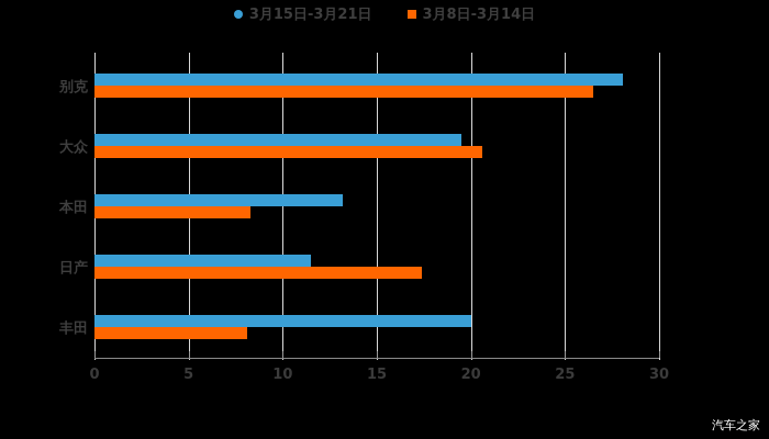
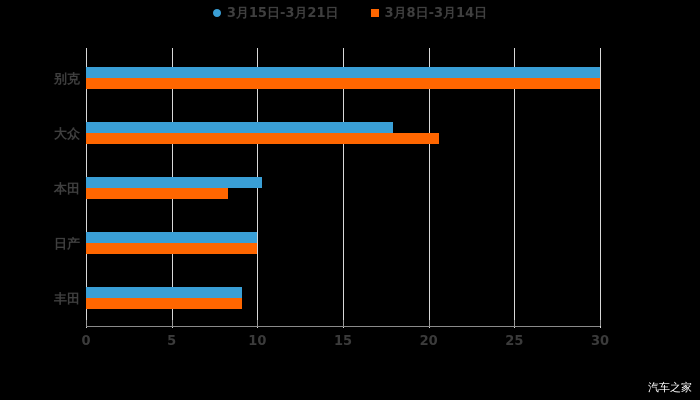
3月15日-3月21日/别克: 28.1 -> 30.0
3月8日-3月14日/别克: 26.5 -> 30.0
3月15日-3月21日/大众: 19.5 -> 17.9
3月15日-3月21日/本田: 13.2 -> 10.3
3月15日-3月21日/日产: 11.5 -> 10.0
3月8日-3月14日/日产: 17.4 -> 10.0
3月15日-3月21日/丰田: 20.0 -> 9.1
3月8日-3月14日/丰田: 8.1 -> 9.1
